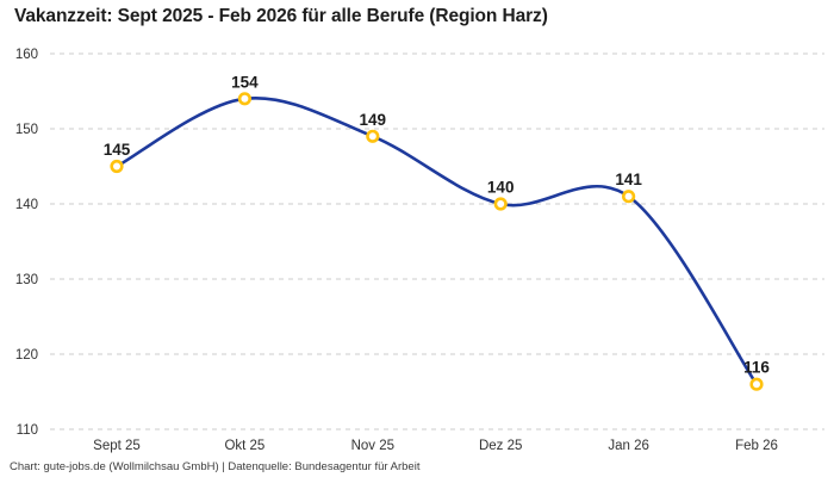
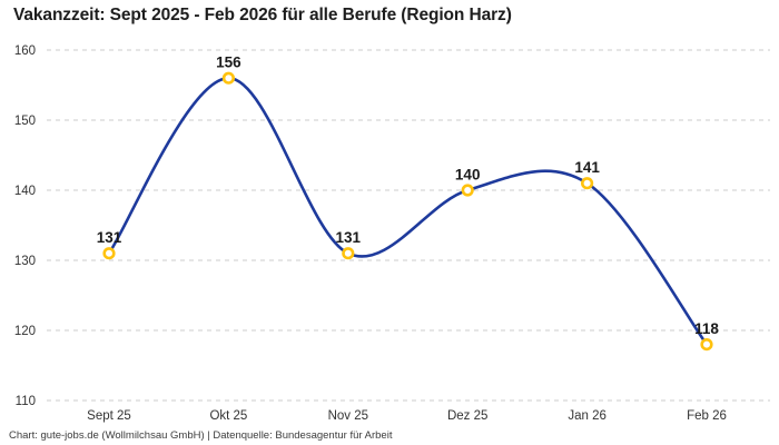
Sept 25: 145 -> 131
Okt 25: 154 -> 156
Nov 25: 149 -> 131
Feb 26: 116 -> 118
